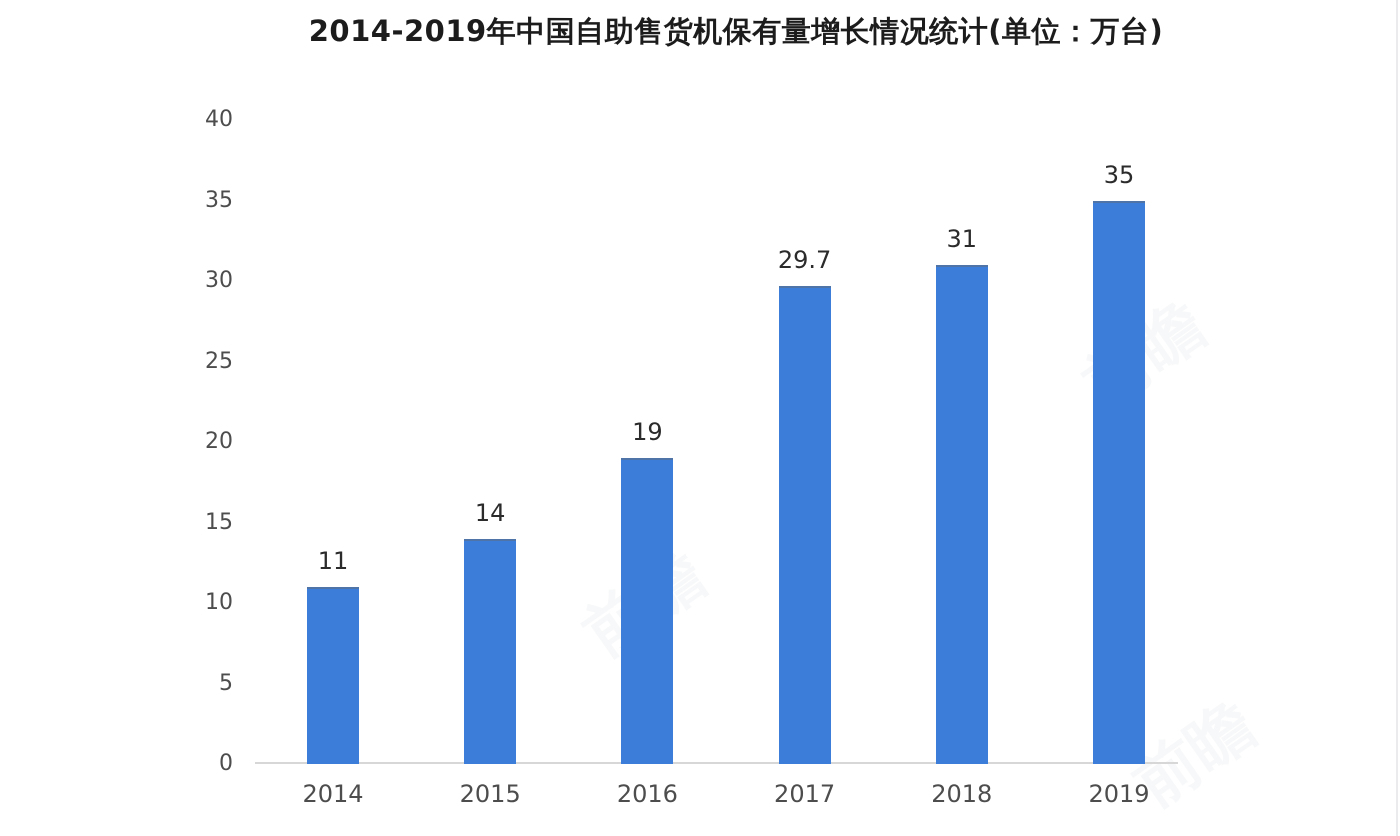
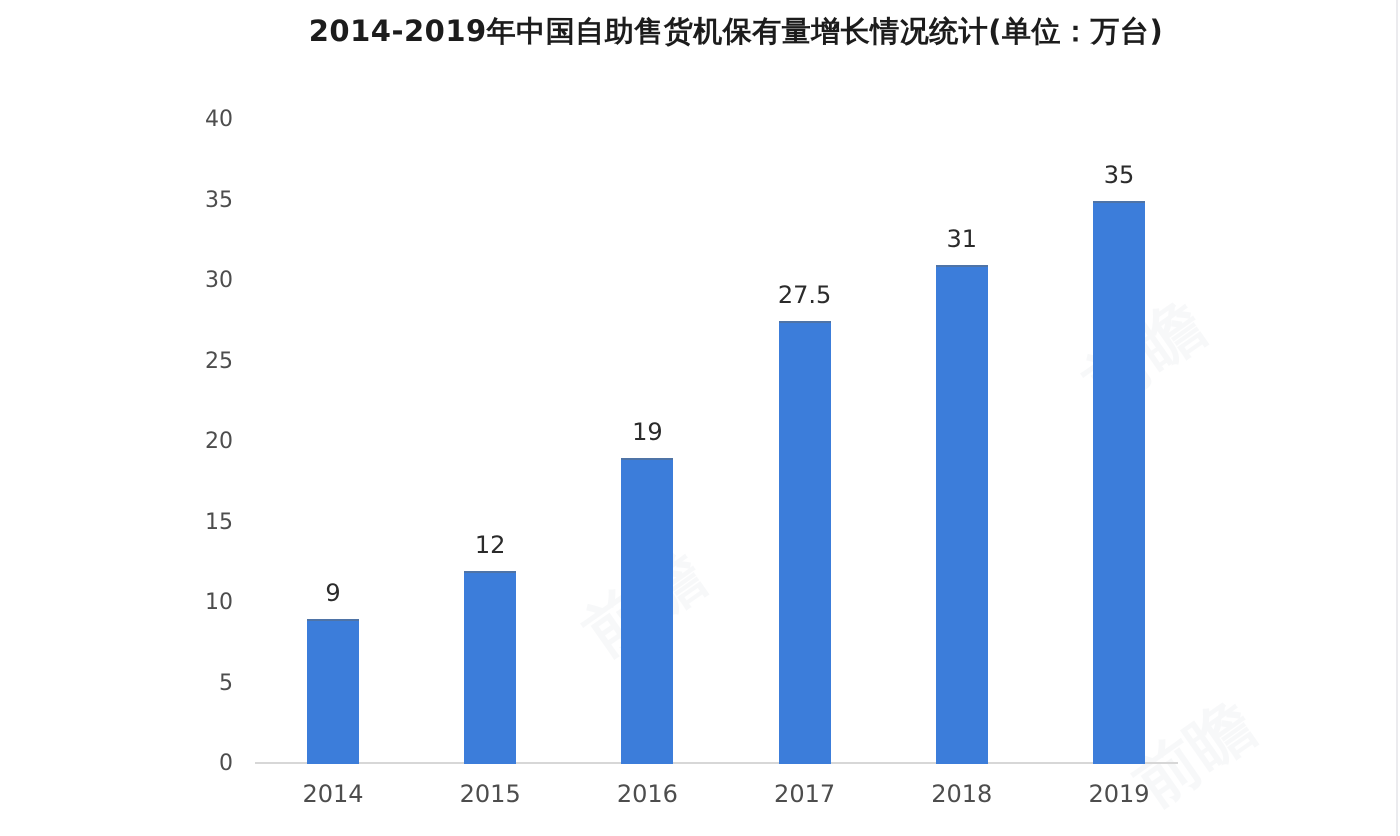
2014: 11 -> 9
2015: 14 -> 12
2017: 29.7 -> 27.5
